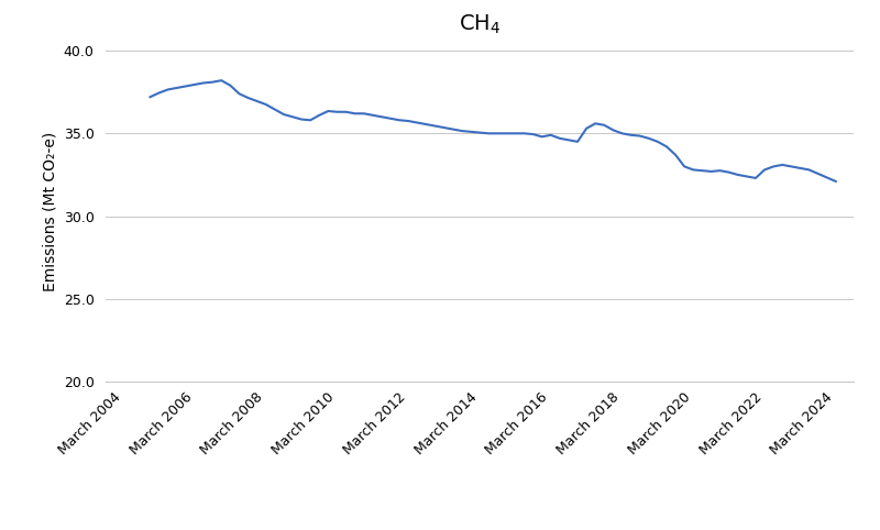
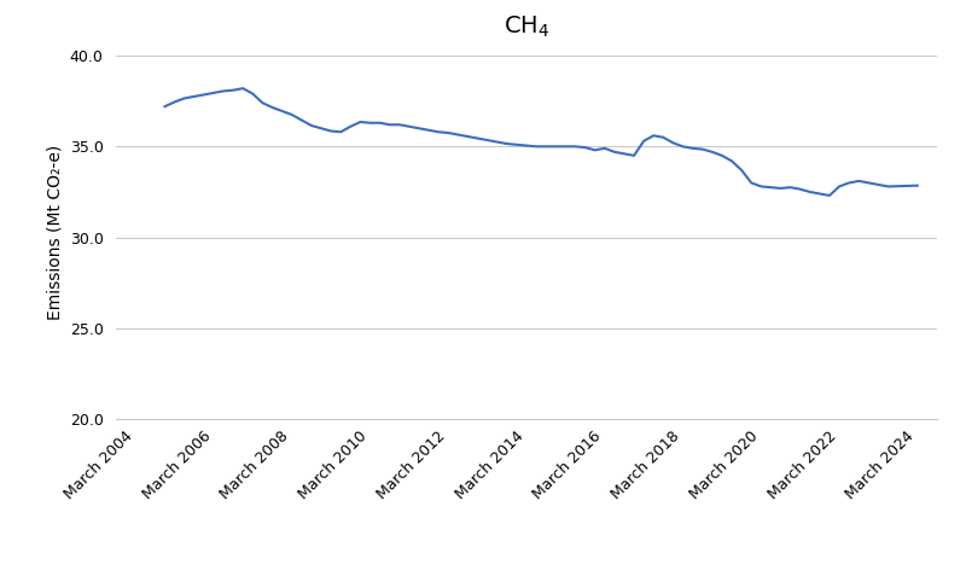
March 2024: 32.1 -> 32.9
